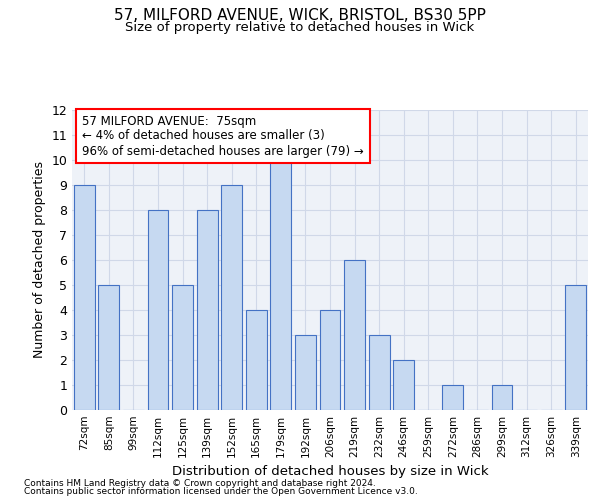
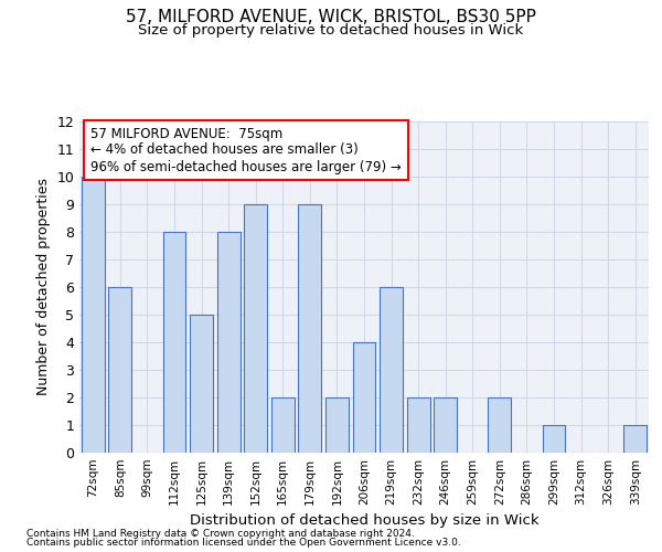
72sqm: 9 -> 10
85sqm: 5 -> 6
165sqm: 4 -> 2
179sqm: 10 -> 9
192sqm: 3 -> 2
232sqm: 3 -> 2
272sqm: 1 -> 2
339sqm: 5 -> 1
